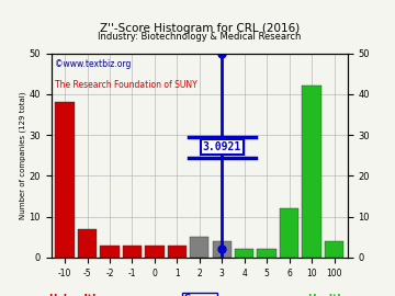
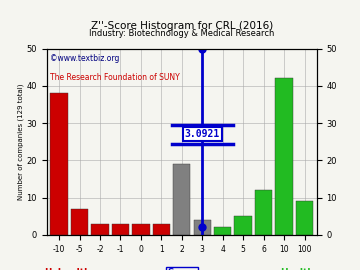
2: 5 -> 19
5: 2 -> 5
100: 4 -> 9
